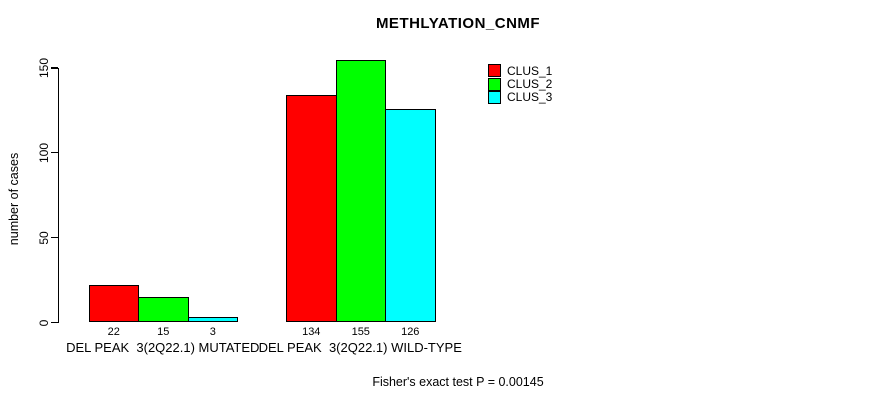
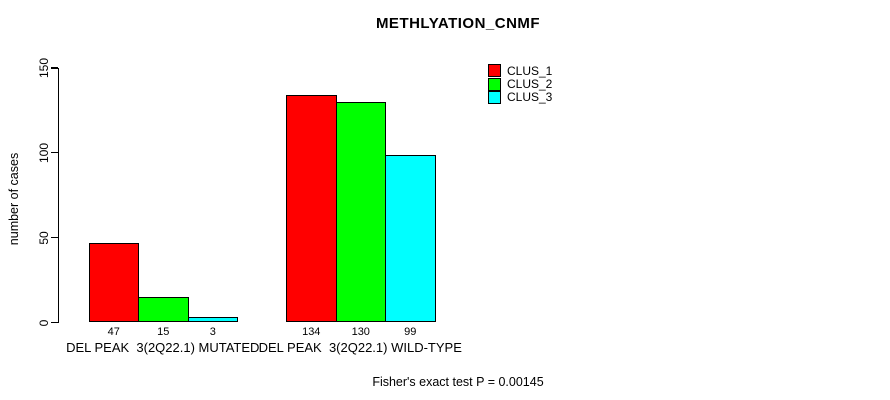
CLUS_1/DEL PEAK 3(2Q22.1) MUTATED: 22 -> 47
CLUS_2/DEL PEAK 3(2Q22.1) WILD-TYPE: 155 -> 130
CLUS_3/DEL PEAK 3(2Q22.1) WILD-TYPE: 126 -> 99
